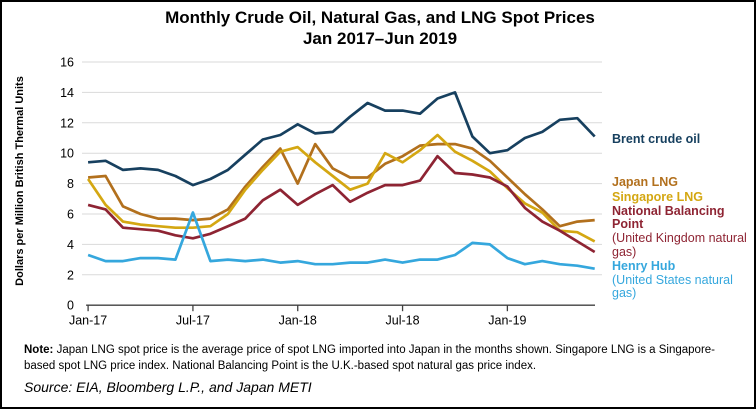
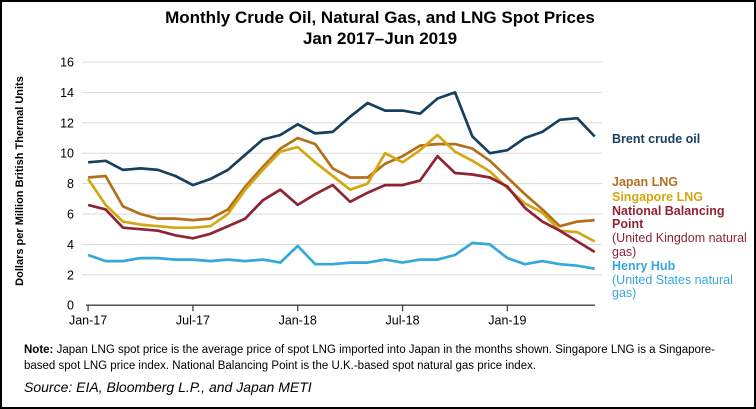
Henry Hub (United States natural gas)/Jul-17: 6.1 -> 3.0
Japan LNG/Jan-18: 8.0 -> 11.0
Henry Hub (United States natural gas)/Jan-18: 2.9 -> 3.9
